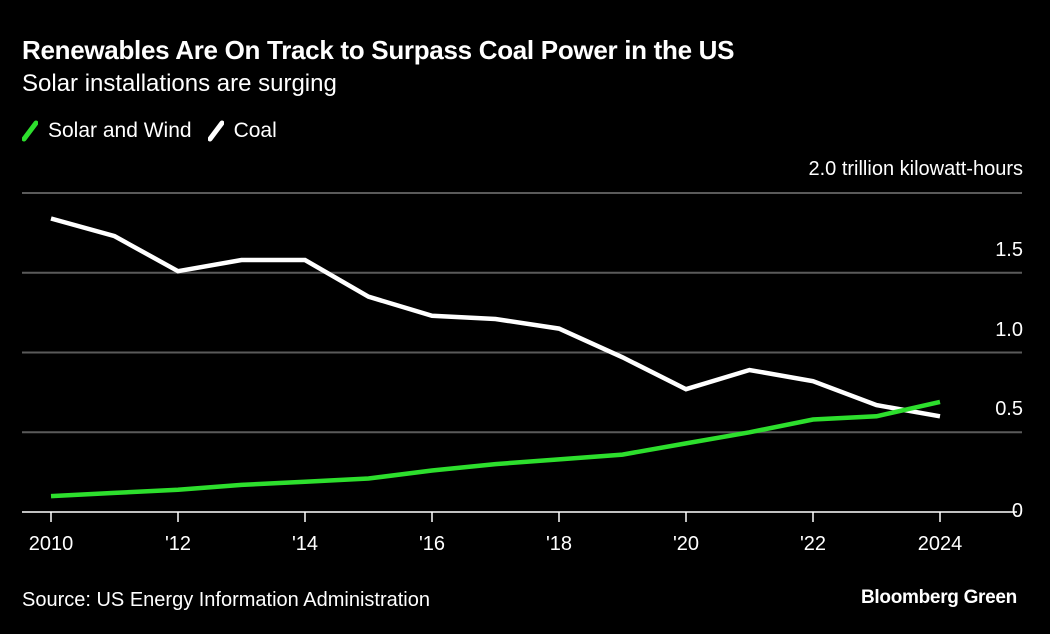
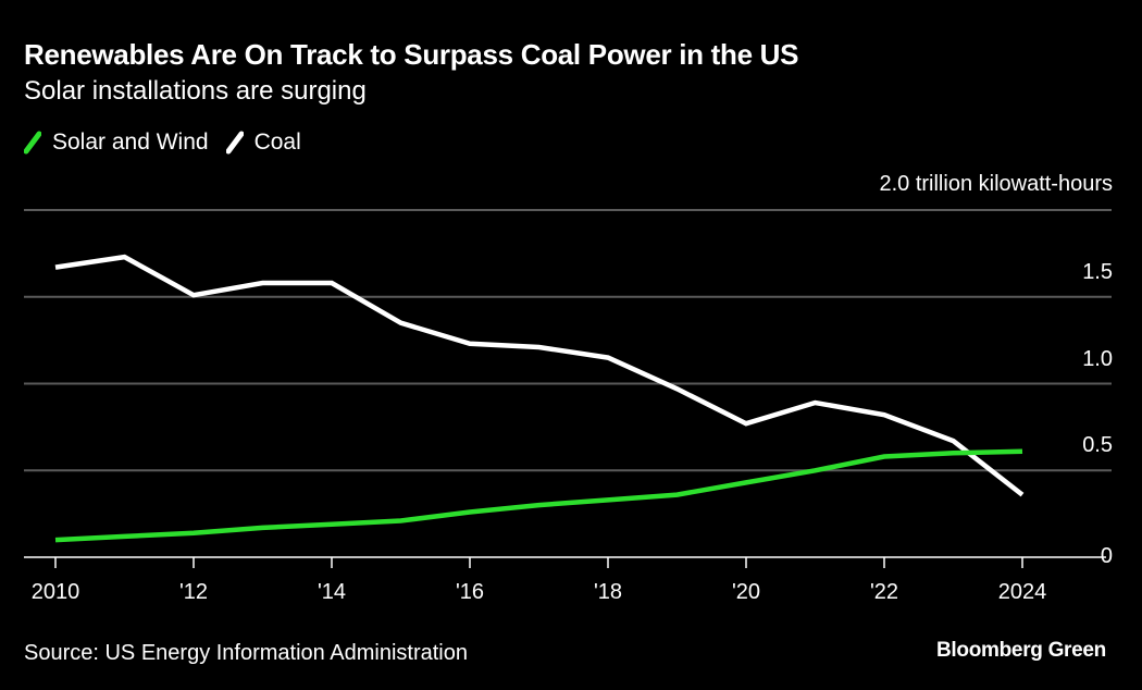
Coal/2010: 1.84 -> 1.67
Solar and Wind/2024: 0.69 -> 0.61
Coal/2024: 0.60 -> 0.36
